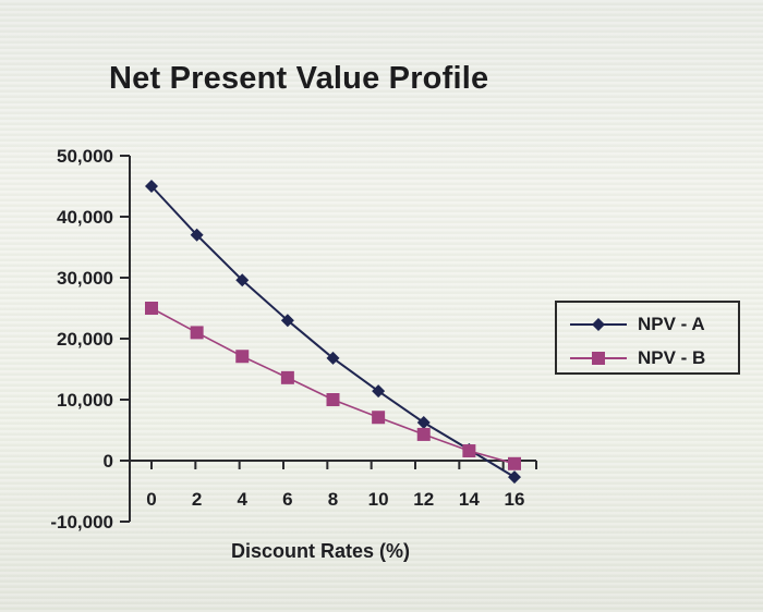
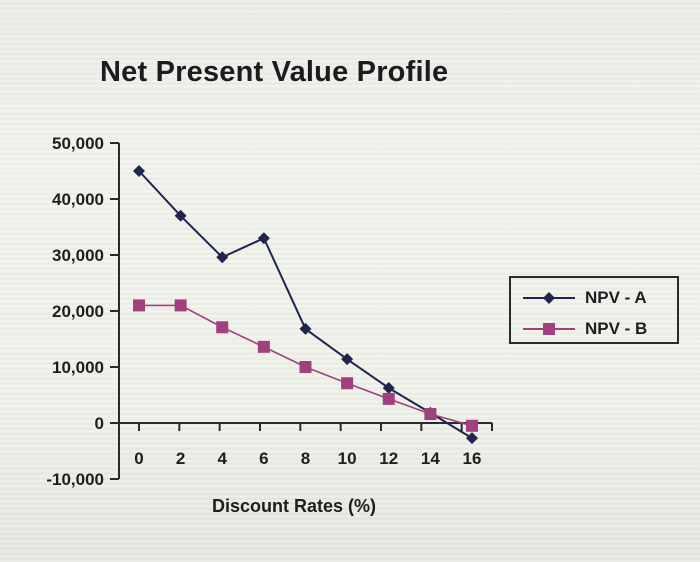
NPV - B/0: 25000 -> 21000
NPV - A/6: 23000 -> 33000
